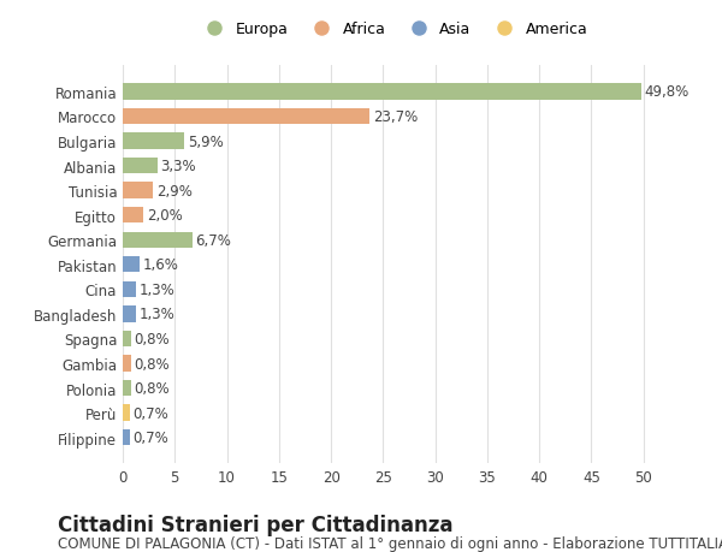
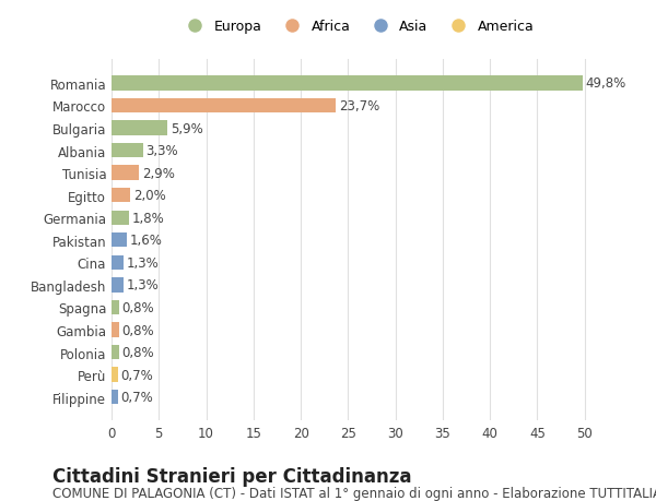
Germania: 6,7% -> 1,8%
